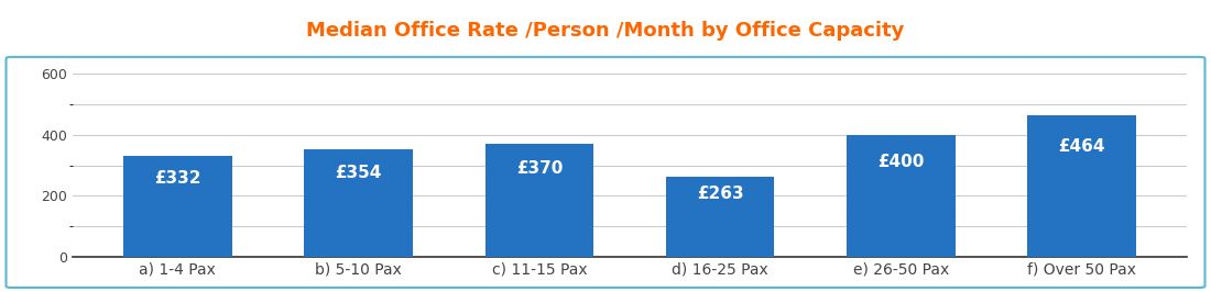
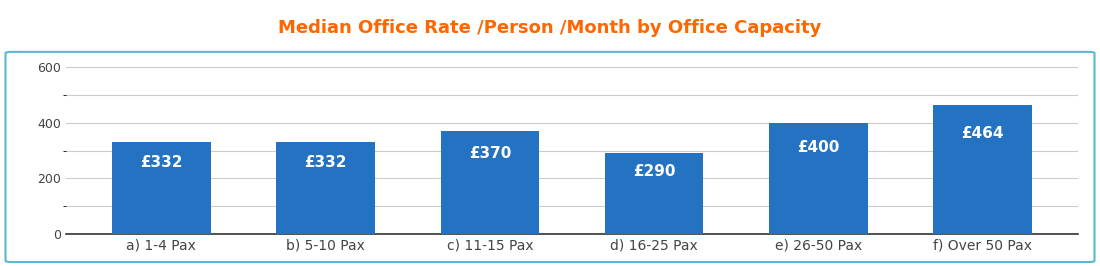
b) 5-10 Pax: £354 -> £332
d) 16-25 Pax: £263 -> £290
